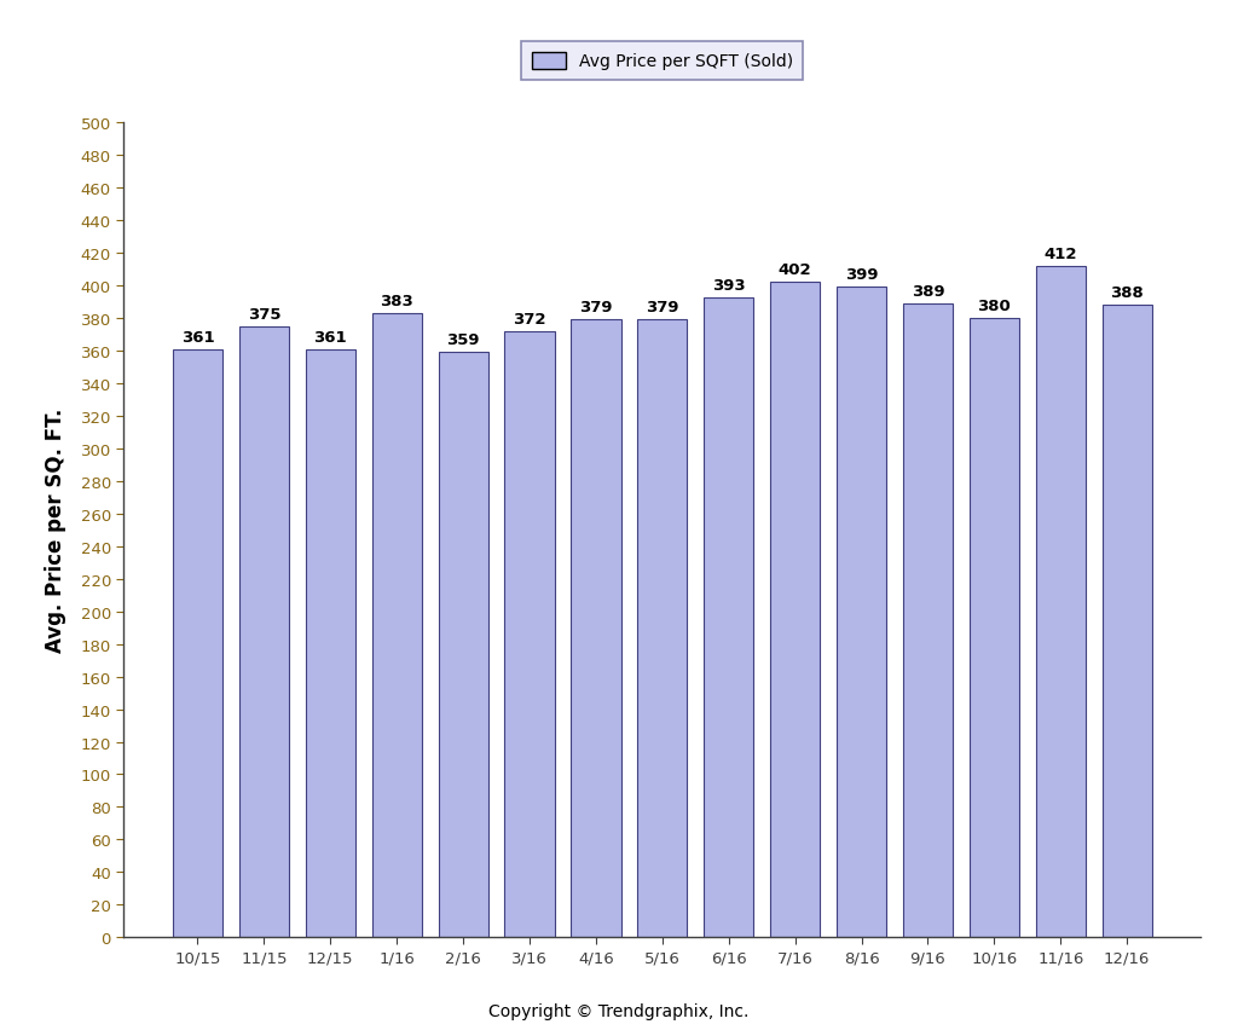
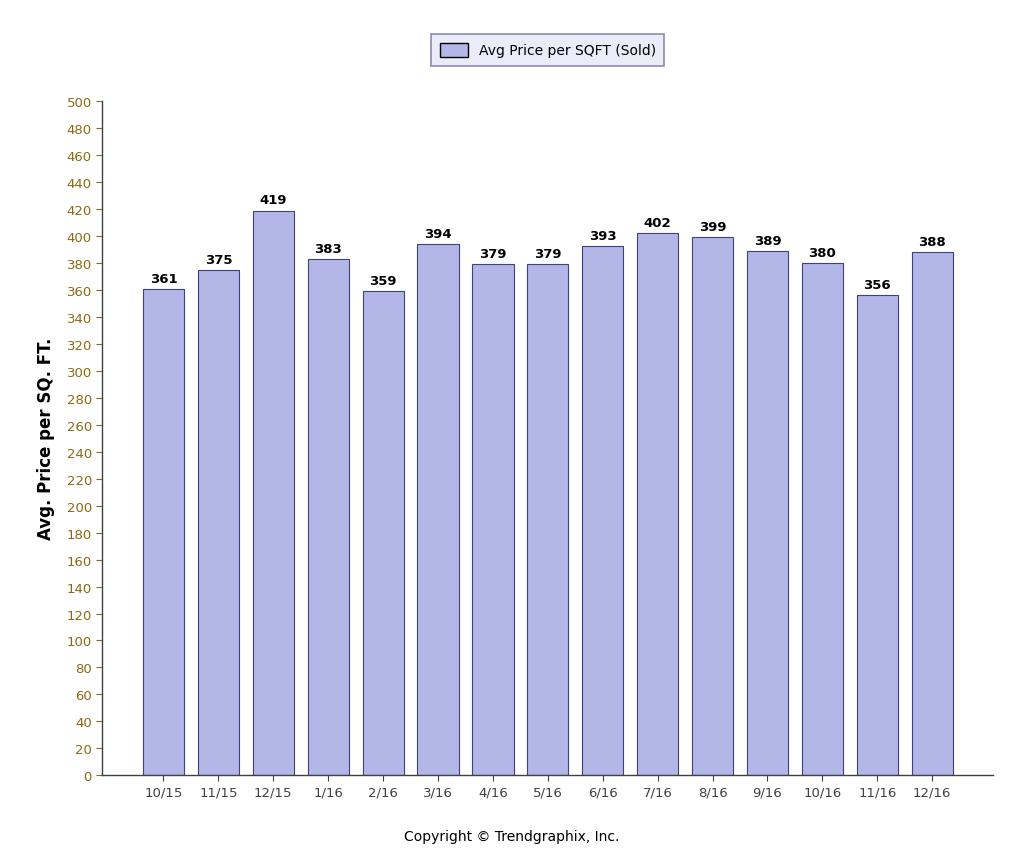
12/15: 361 -> 419
3/16: 372 -> 394
11/16: 412 -> 356
